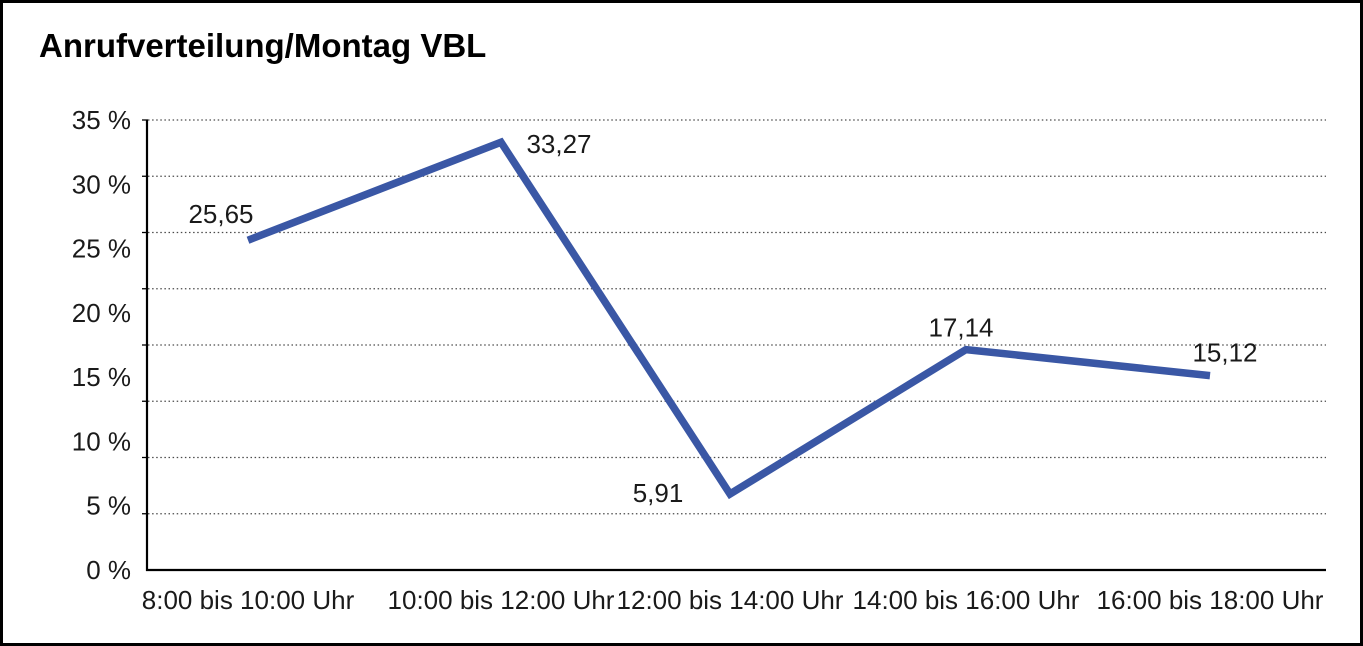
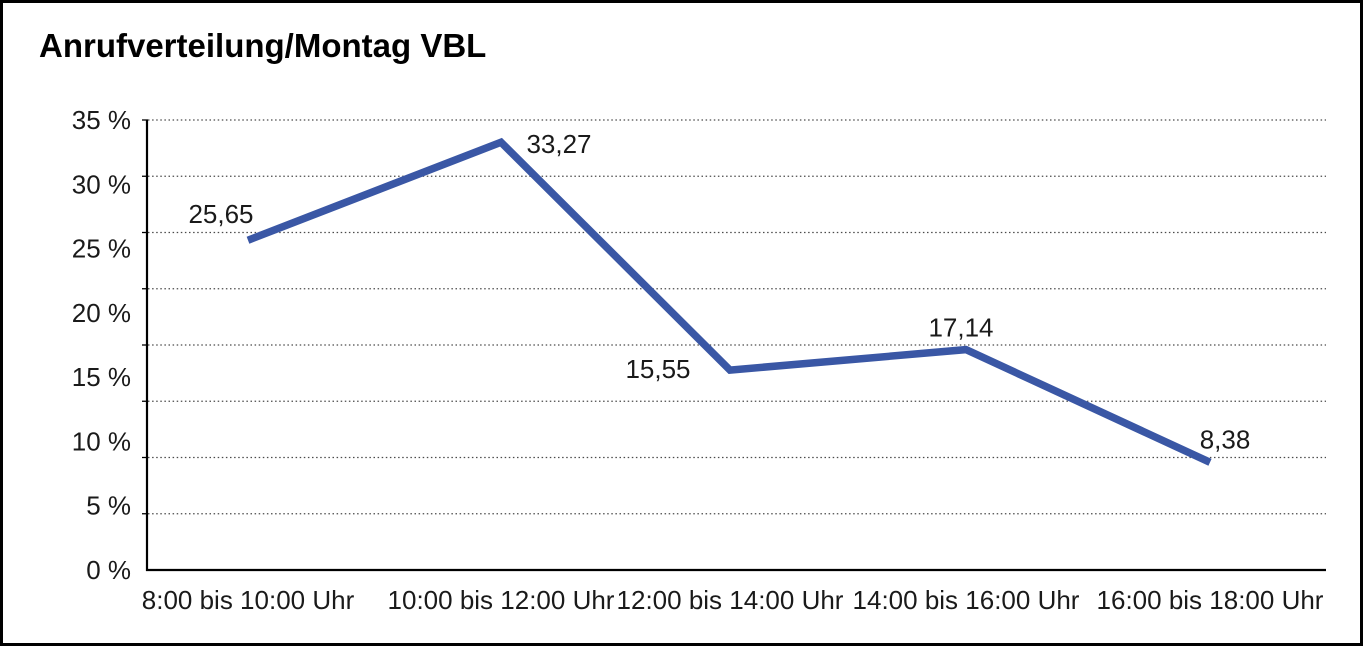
12:00 bis 14:00 Uhr: 5,91 -> 15,55
16:00 bis 18:00 Uhr: 15,12 -> 8,38
